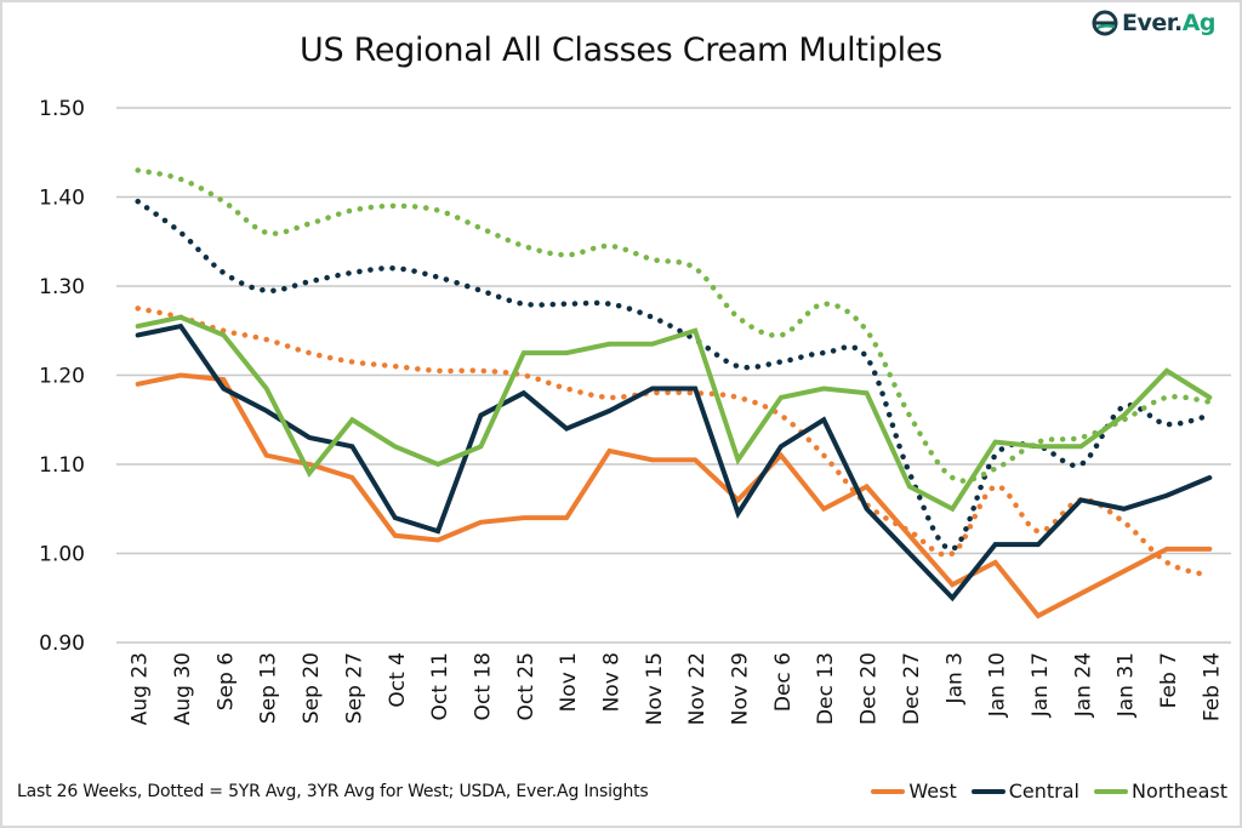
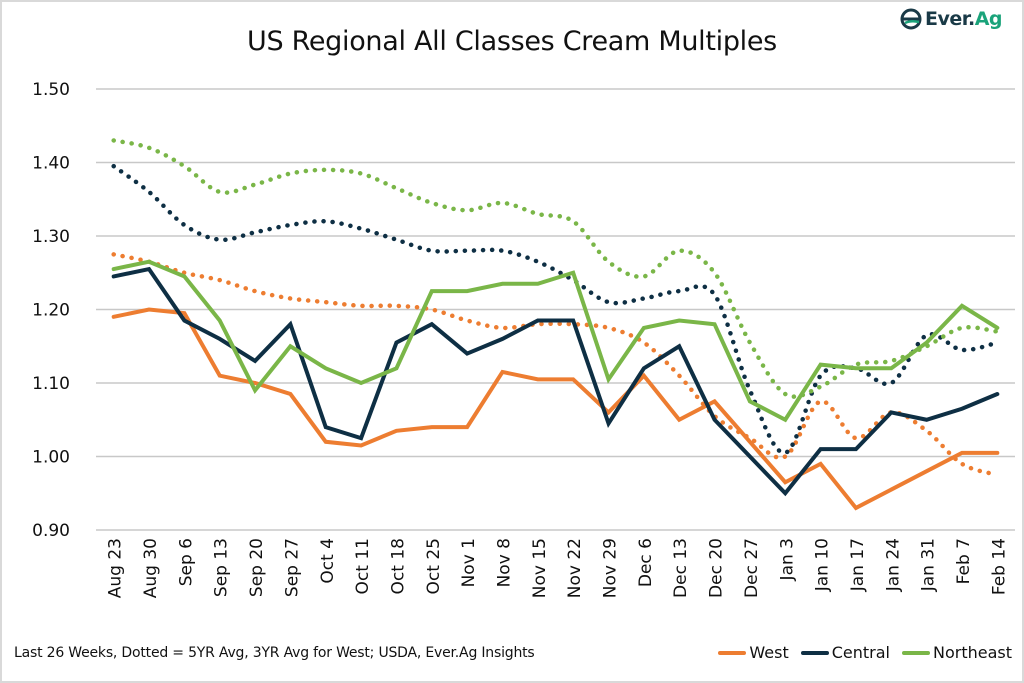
Central/Sep 27: 1.12 -> 1.18
